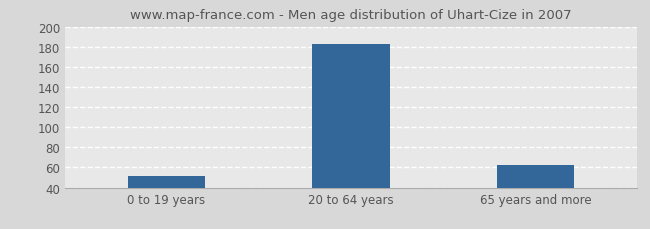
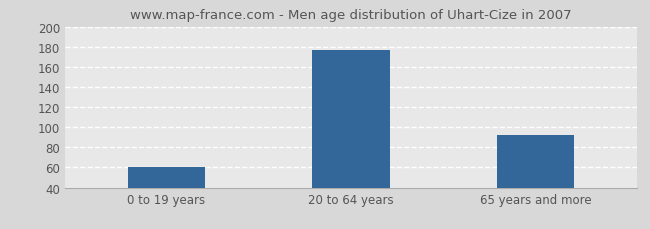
0 to 19 years: 52 -> 60
20 to 64 years: 183 -> 177
65 years and more: 62 -> 92
